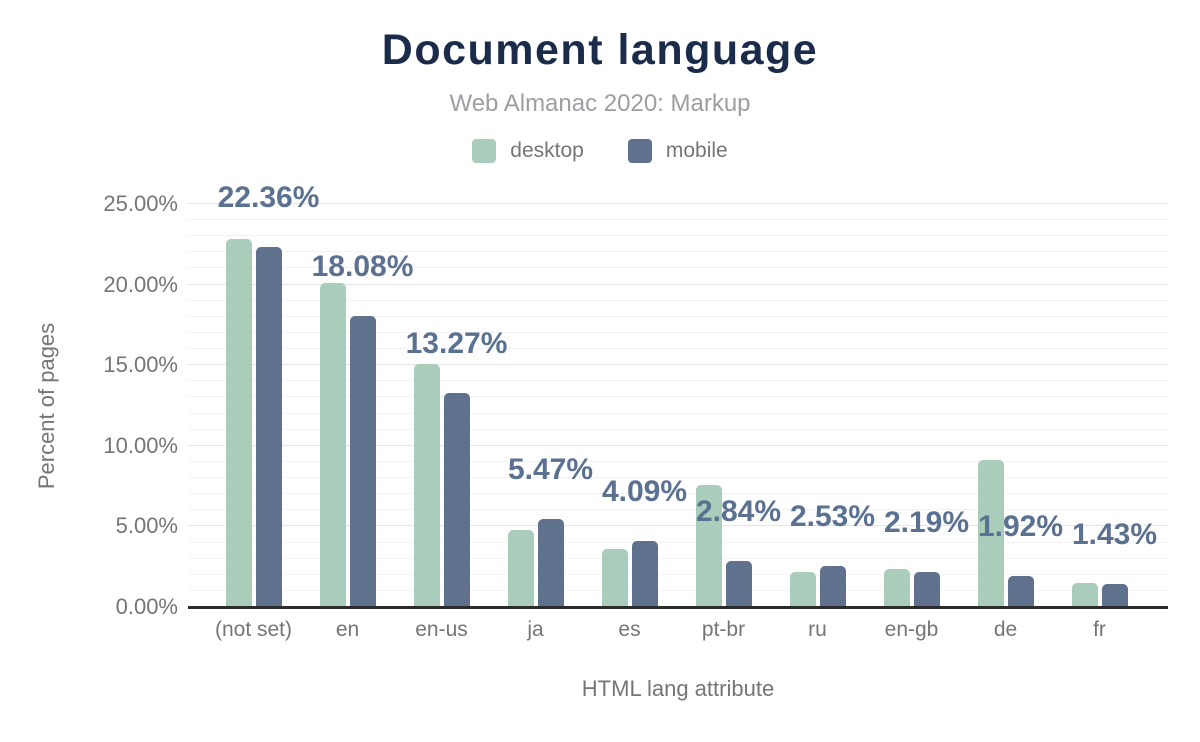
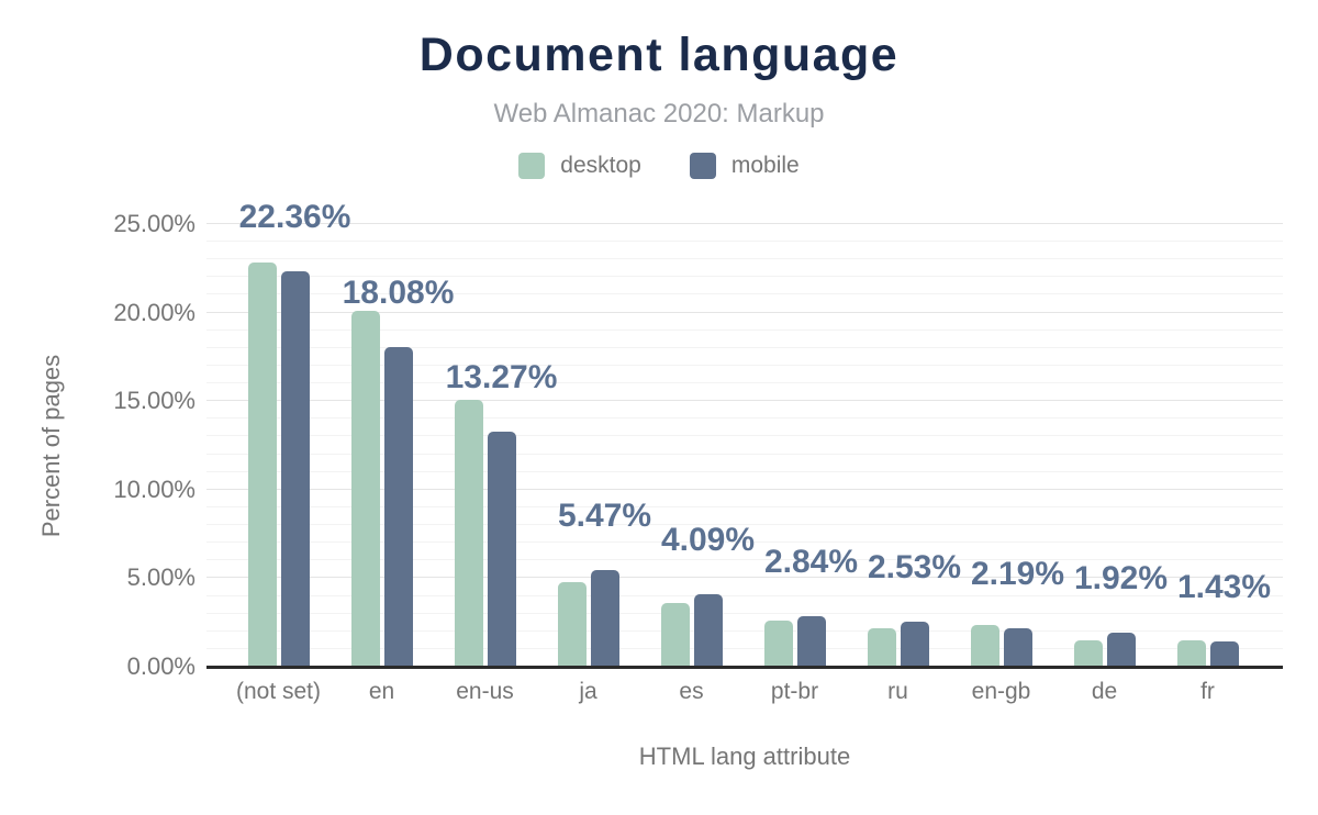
desktop/pt-br: 7.6% -> 2.6%
desktop/de: 9.1% -> 1.5%
